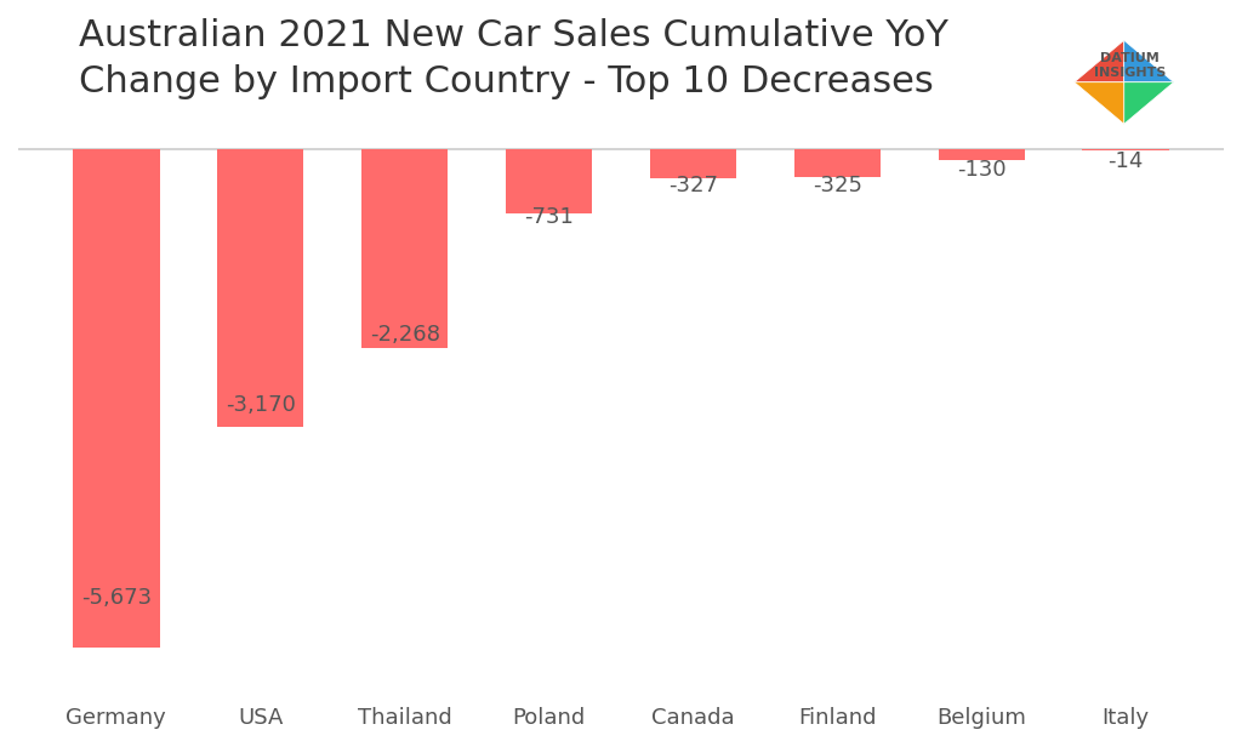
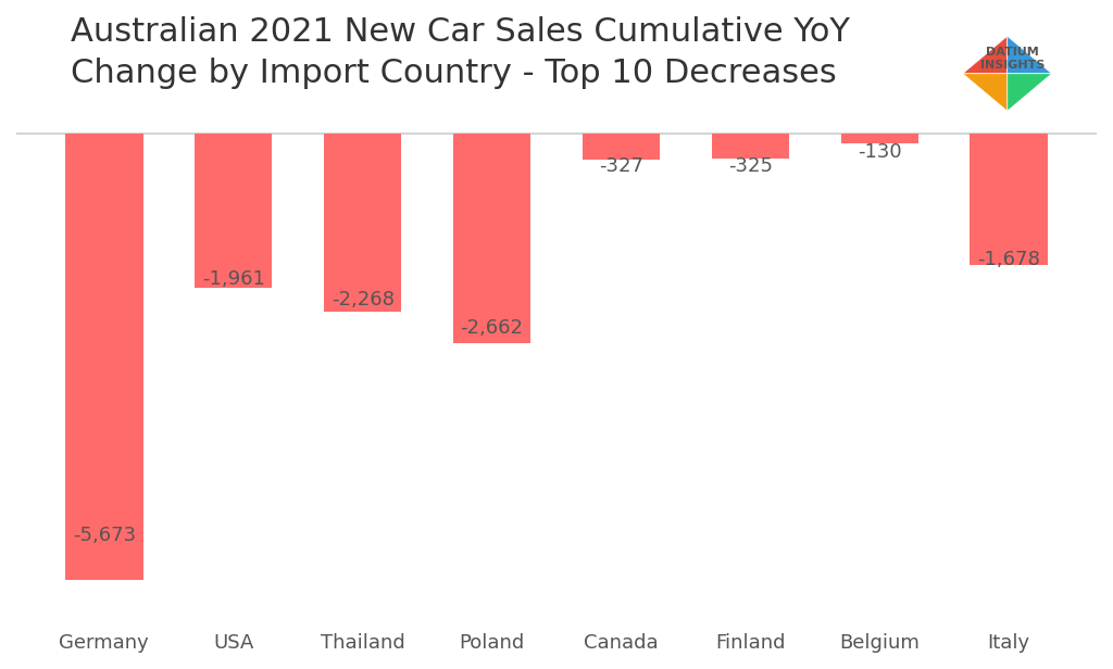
USA: -3,170 -> -1,961
Poland: -731 -> -2,662
Italy: -14 -> -1,678
